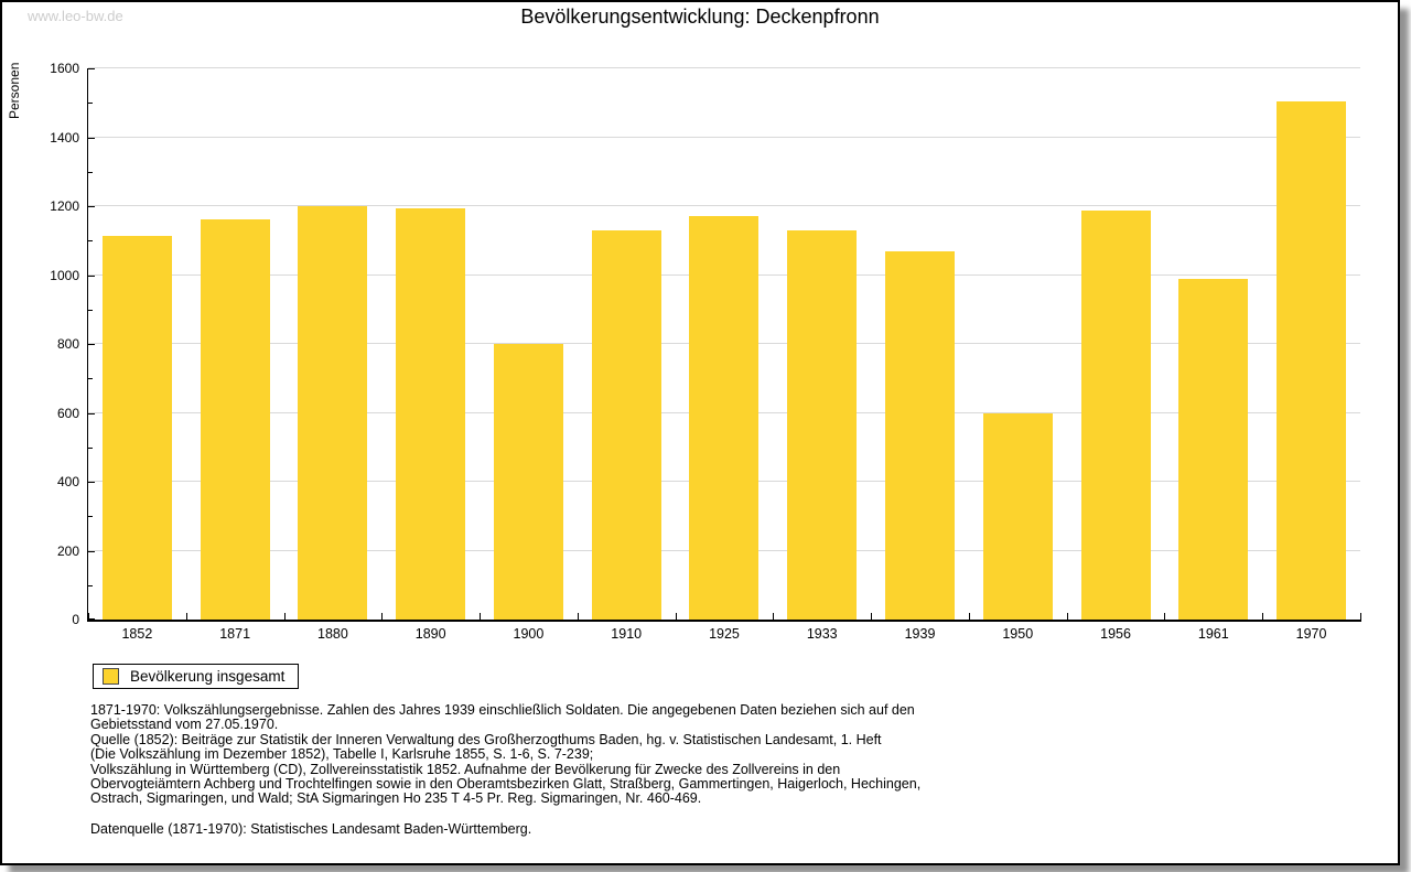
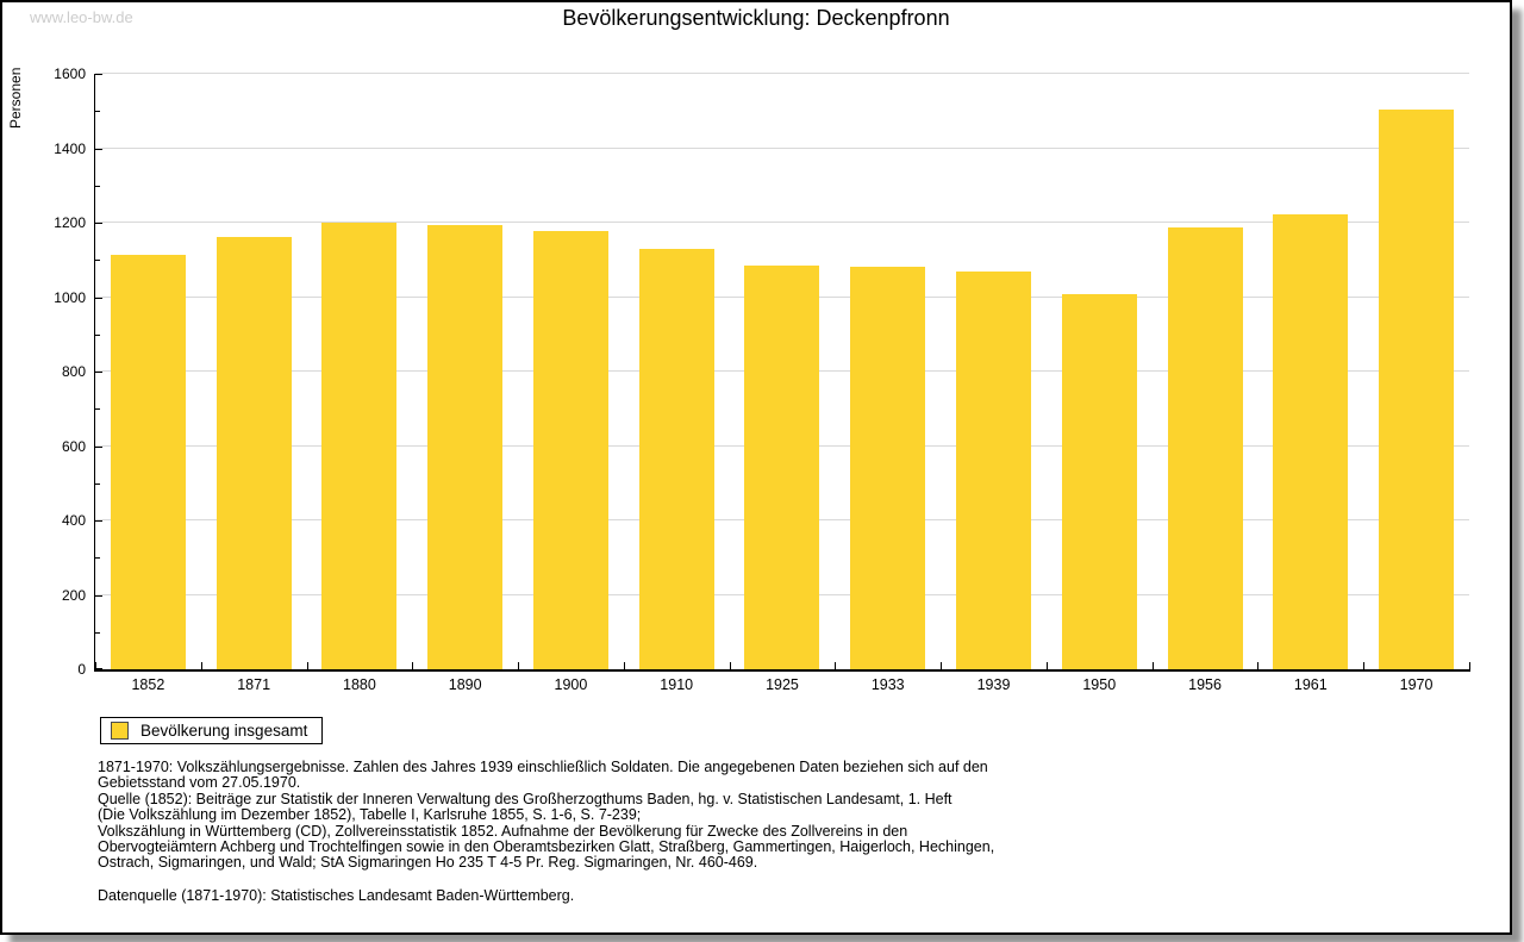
1900: 800 -> 1180
1925: 1170 -> 1080
1933: 1130 -> 1080
1950: 600 -> 1010
1961: 990 -> 1220
